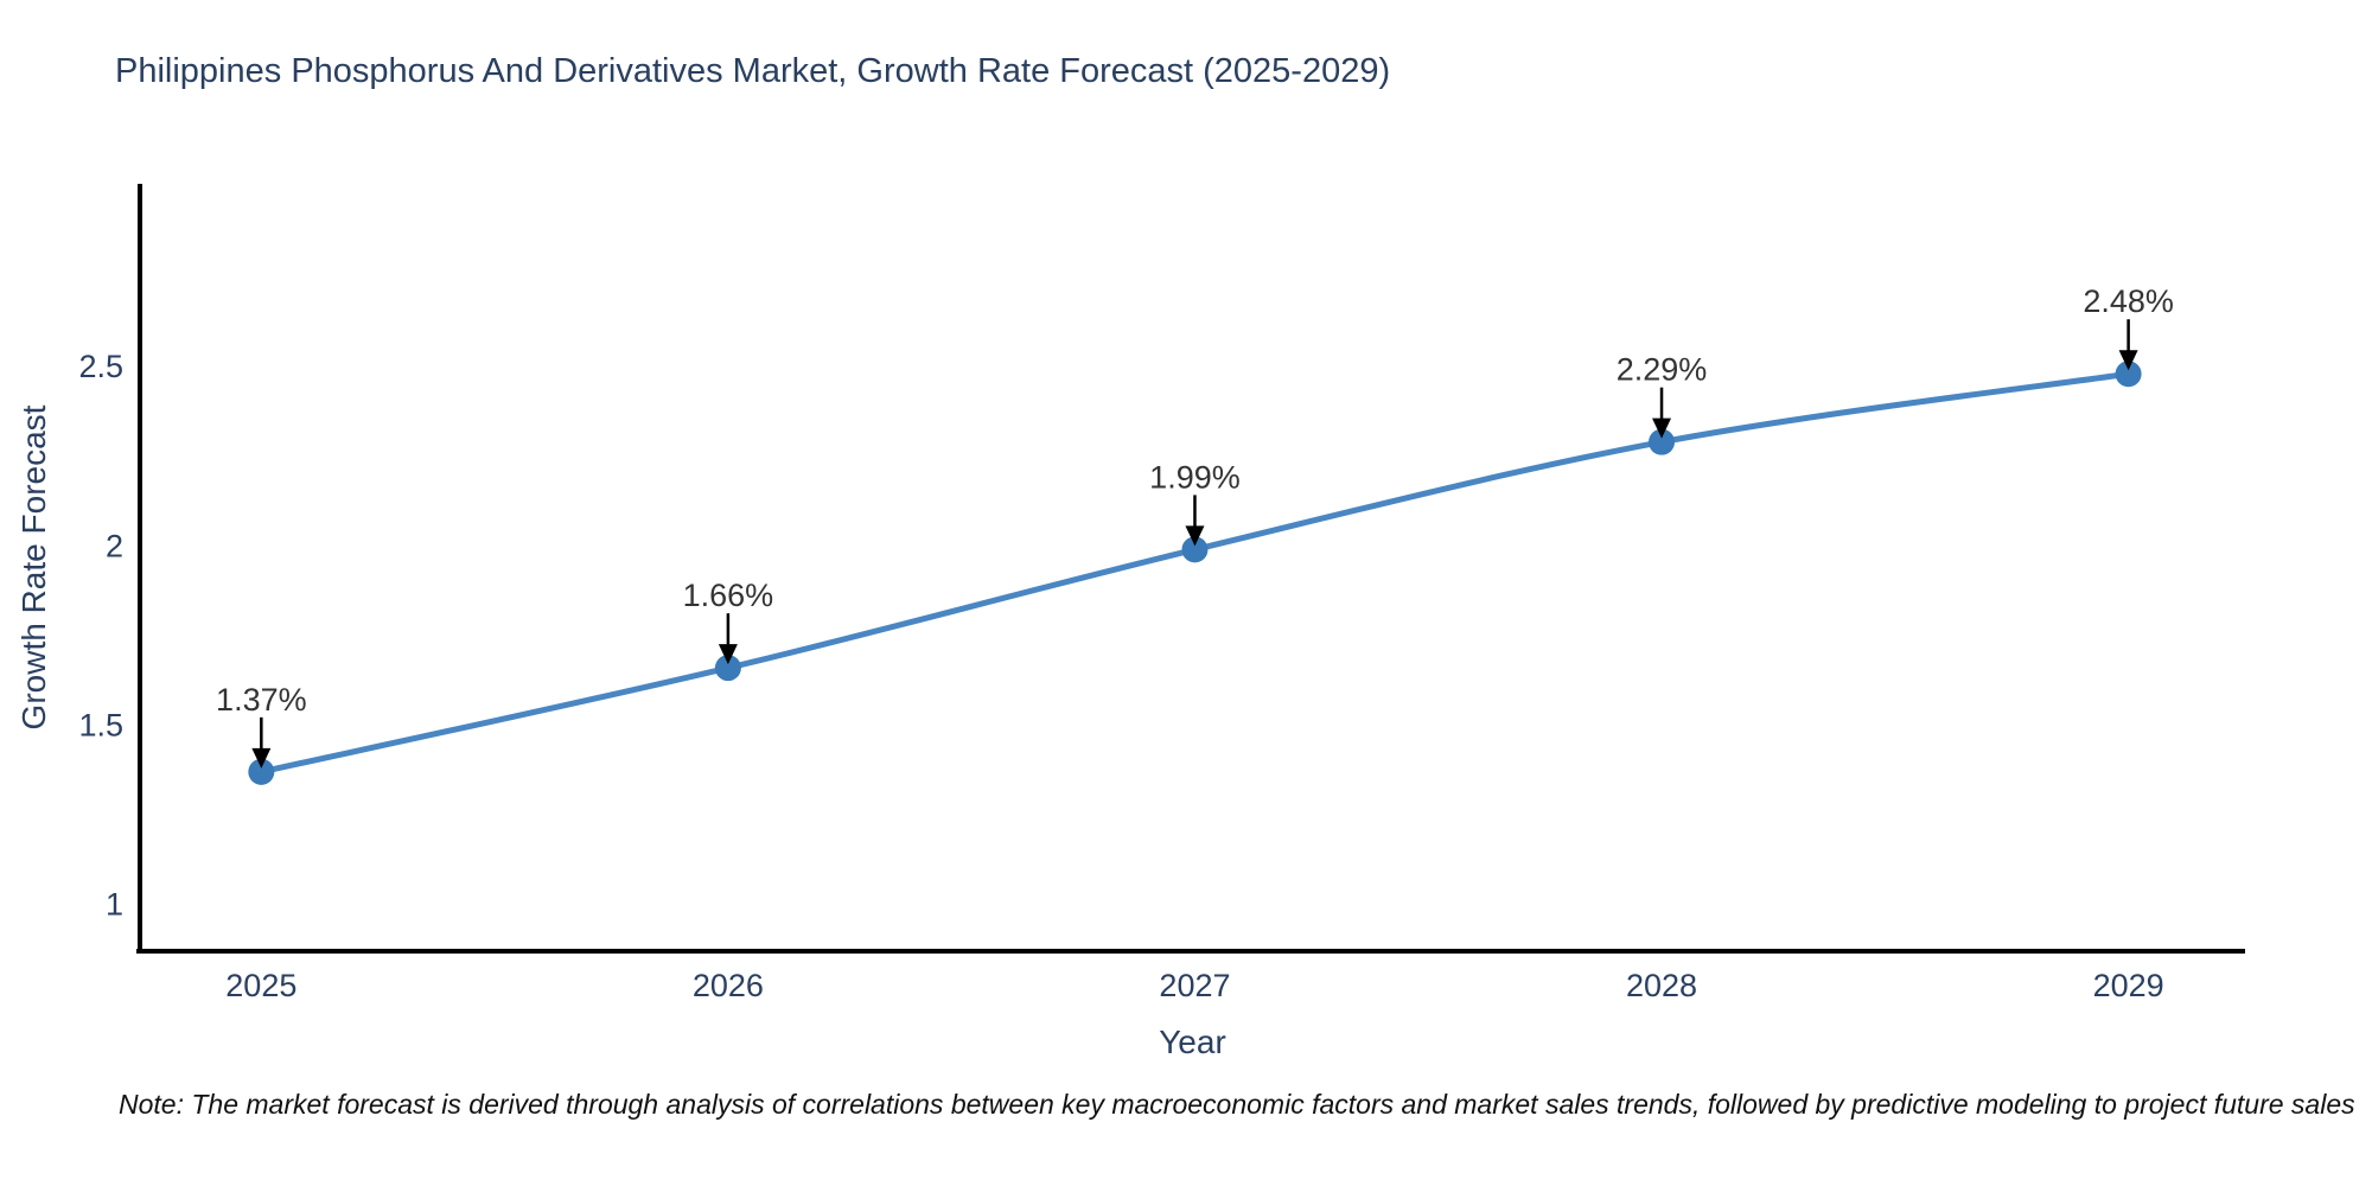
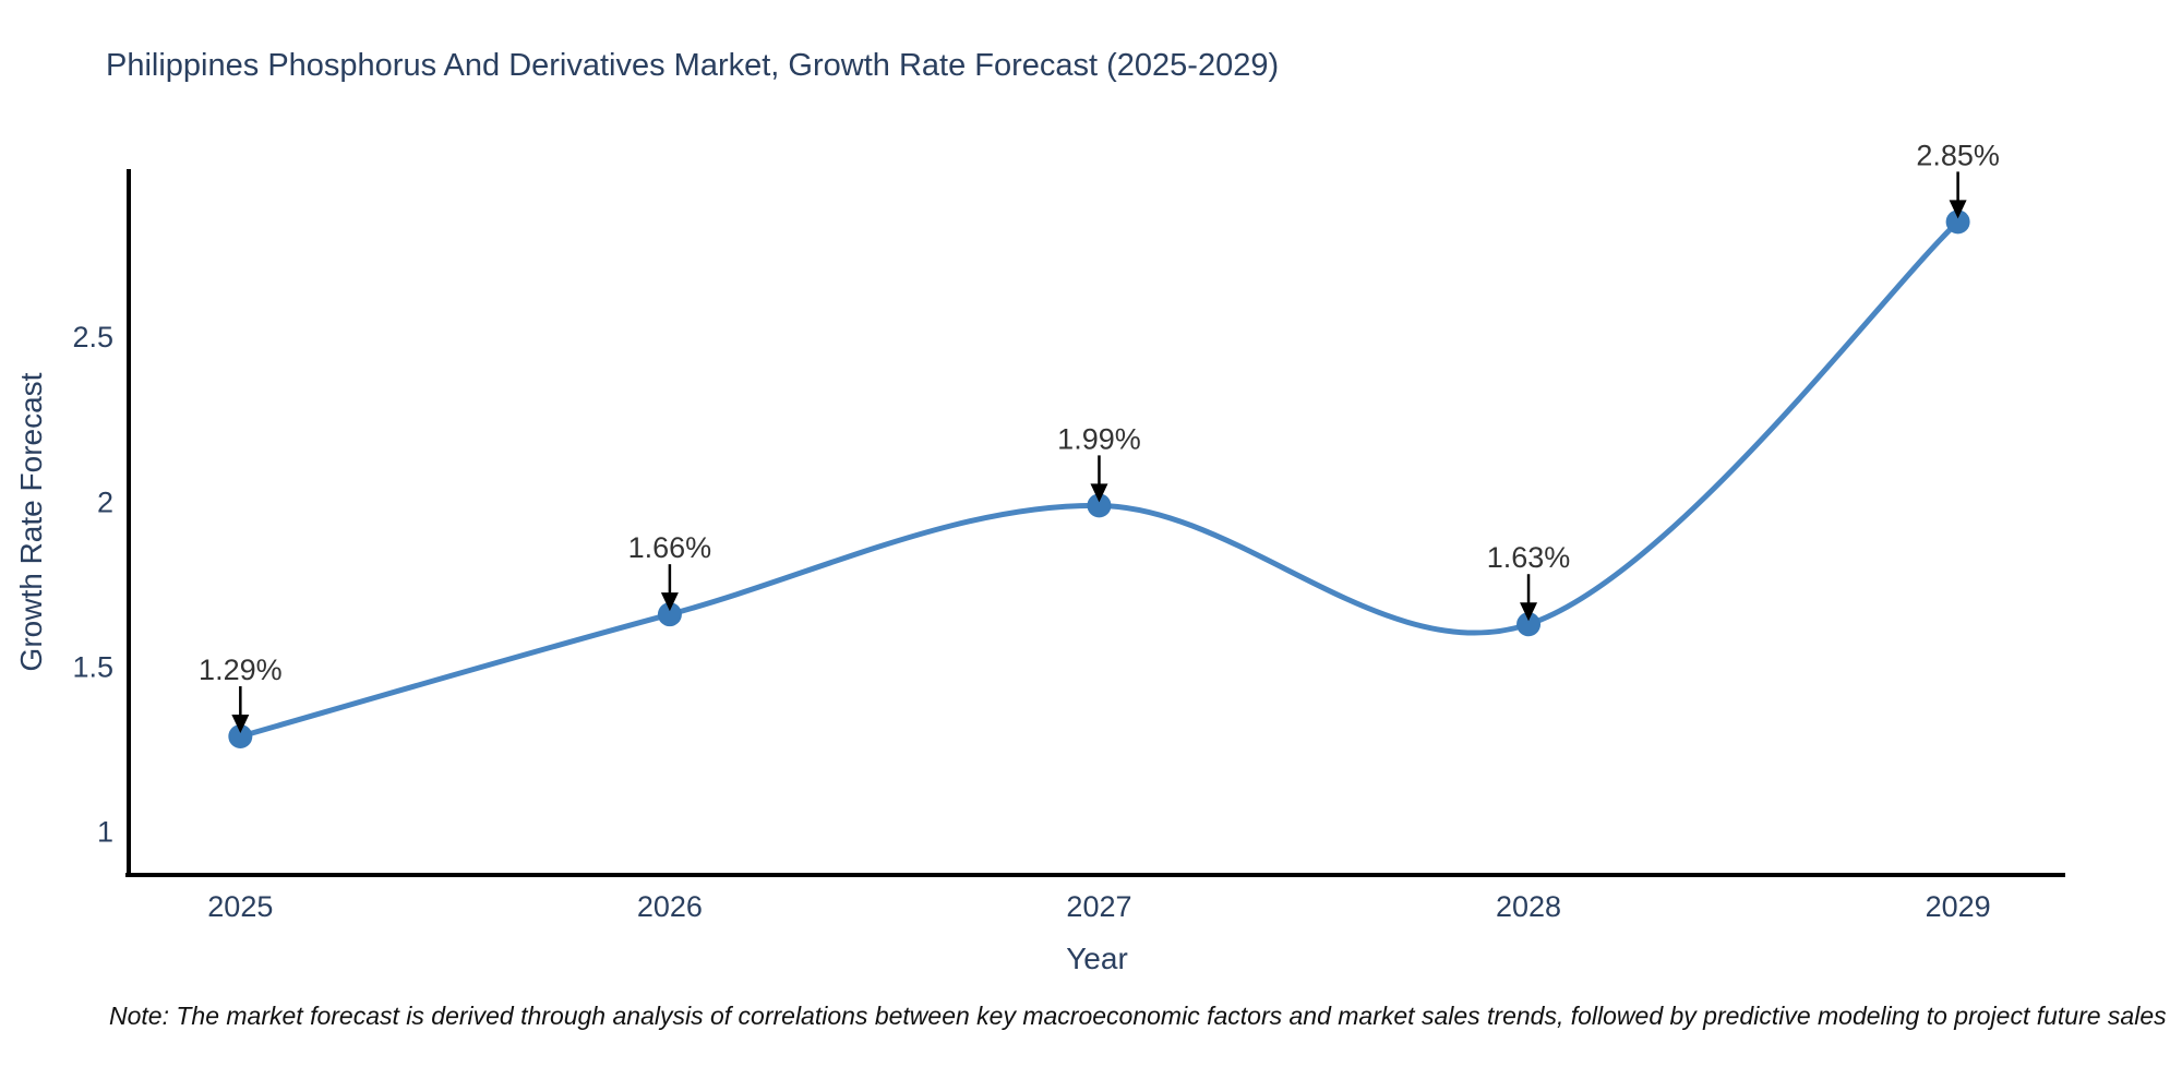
2025: 1.37% -> 1.29%
2028: 2.29% -> 1.63%
2029: 2.48% -> 2.85%
